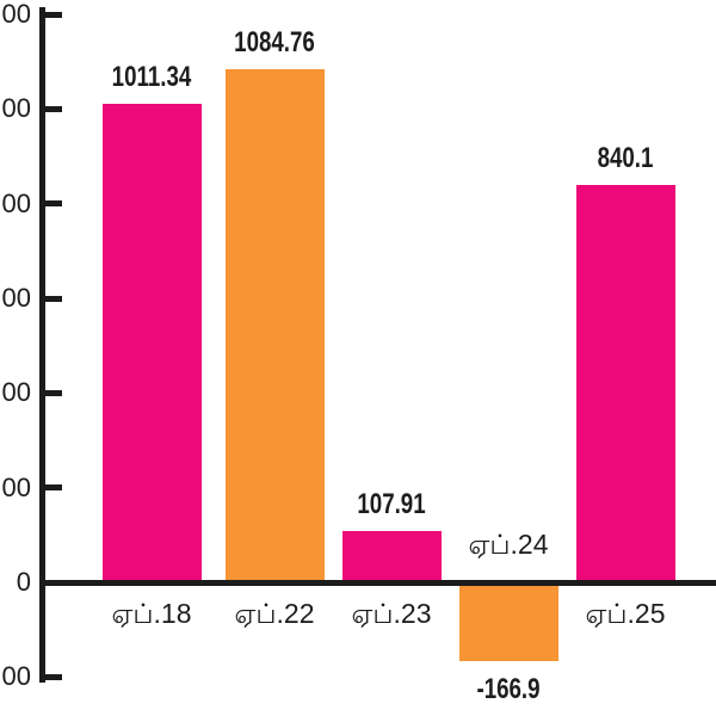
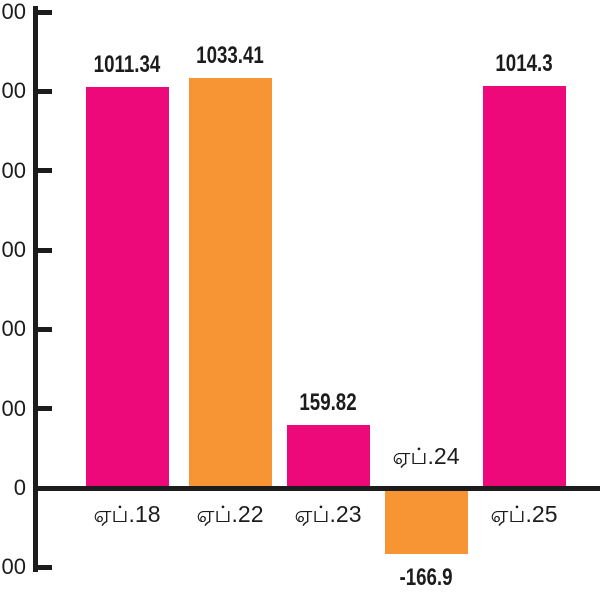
ஏப்.22: 1084.76 -> 1033.41
ஏப்.23: 107.91 -> 159.82
ஏப்.25: 840.1 -> 1014.3
